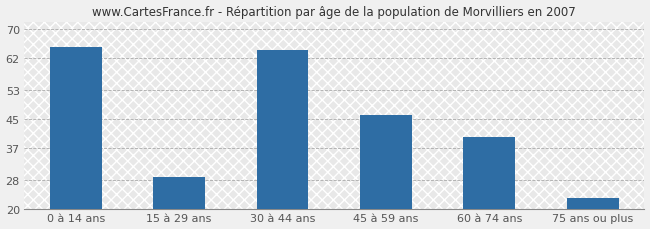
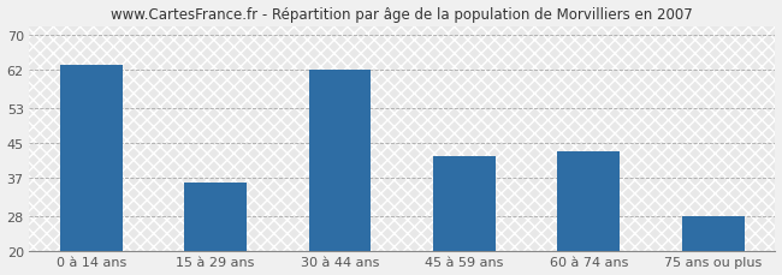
0 à 14 ans: 65 -> 63
15 à 29 ans: 29 -> 36
30 à 44 ans: 64 -> 62
45 à 59 ans: 46 -> 42
60 à 74 ans: 40 -> 43
75 ans ou plus: 23 -> 28
